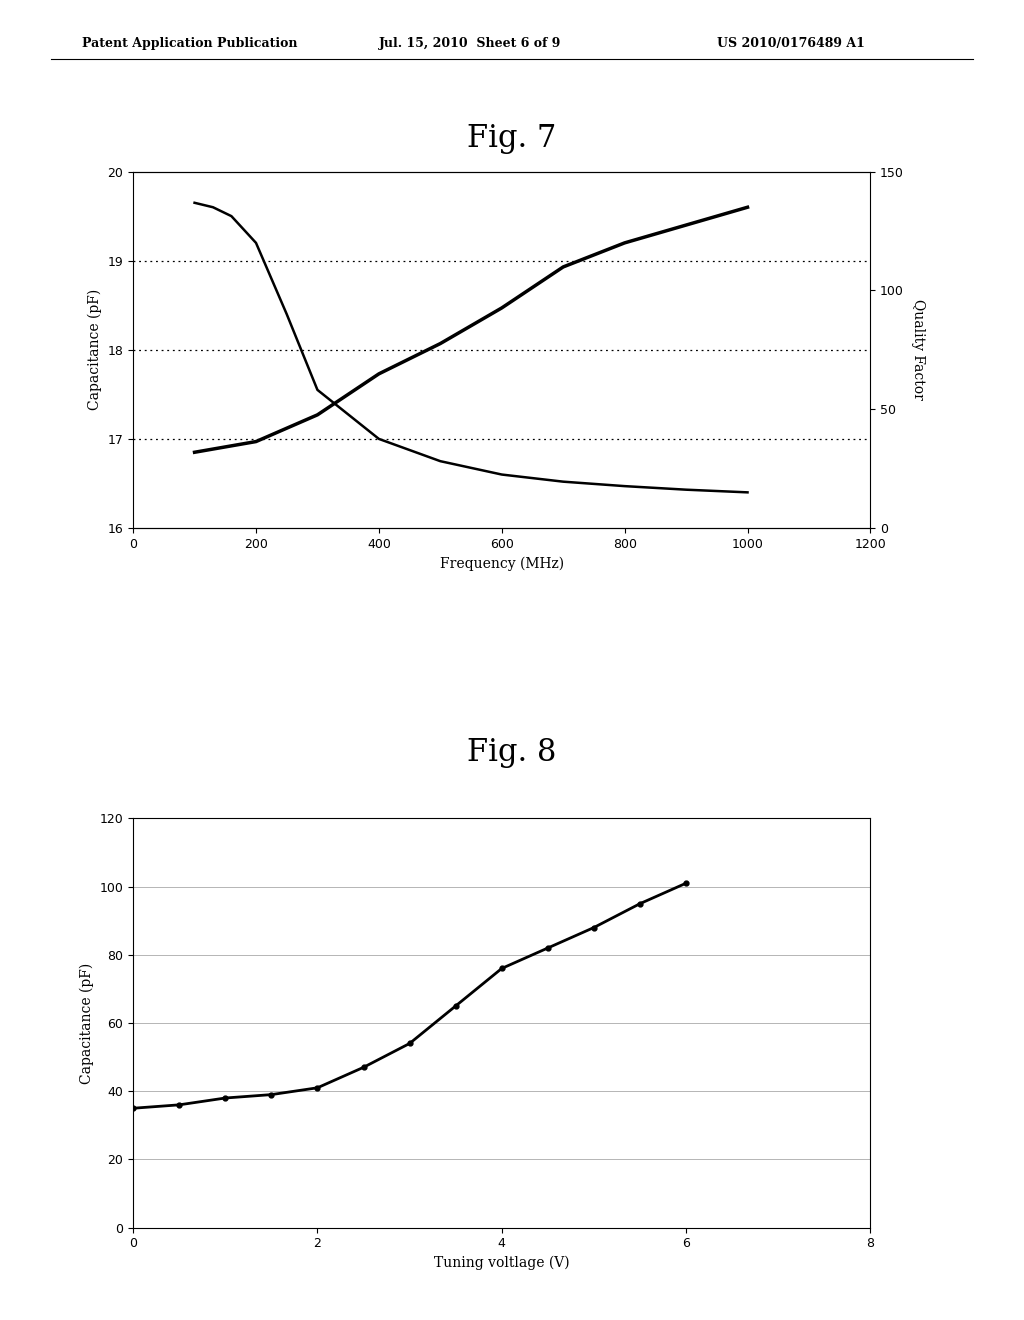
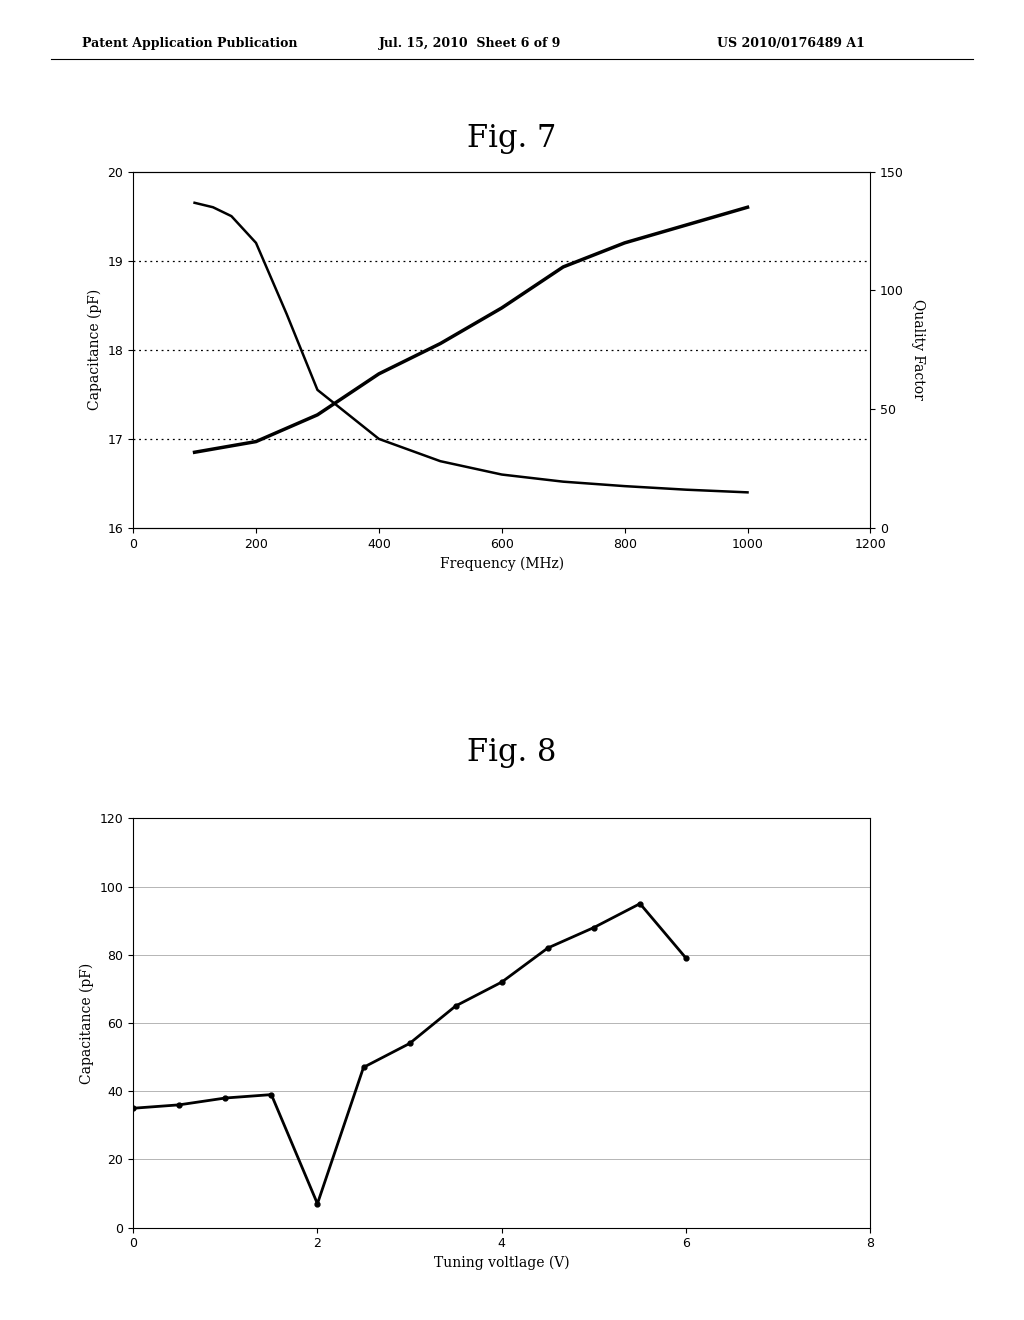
2: 41 -> 7
4: 76 -> 72
6: 101 -> 79
